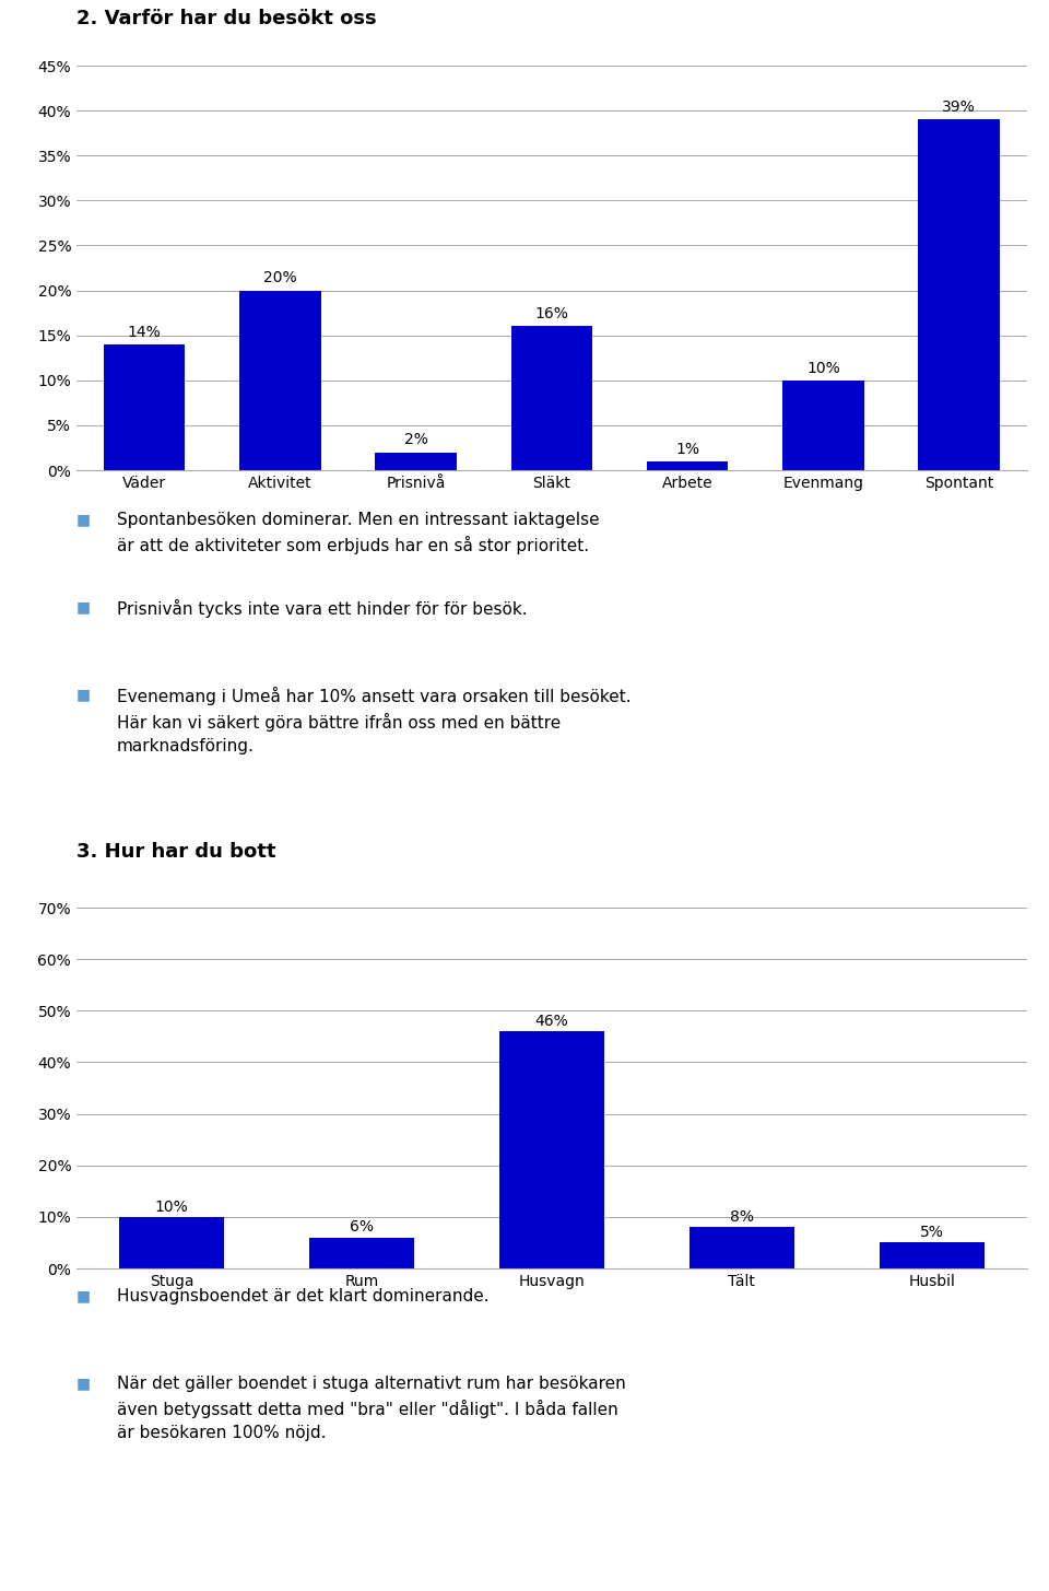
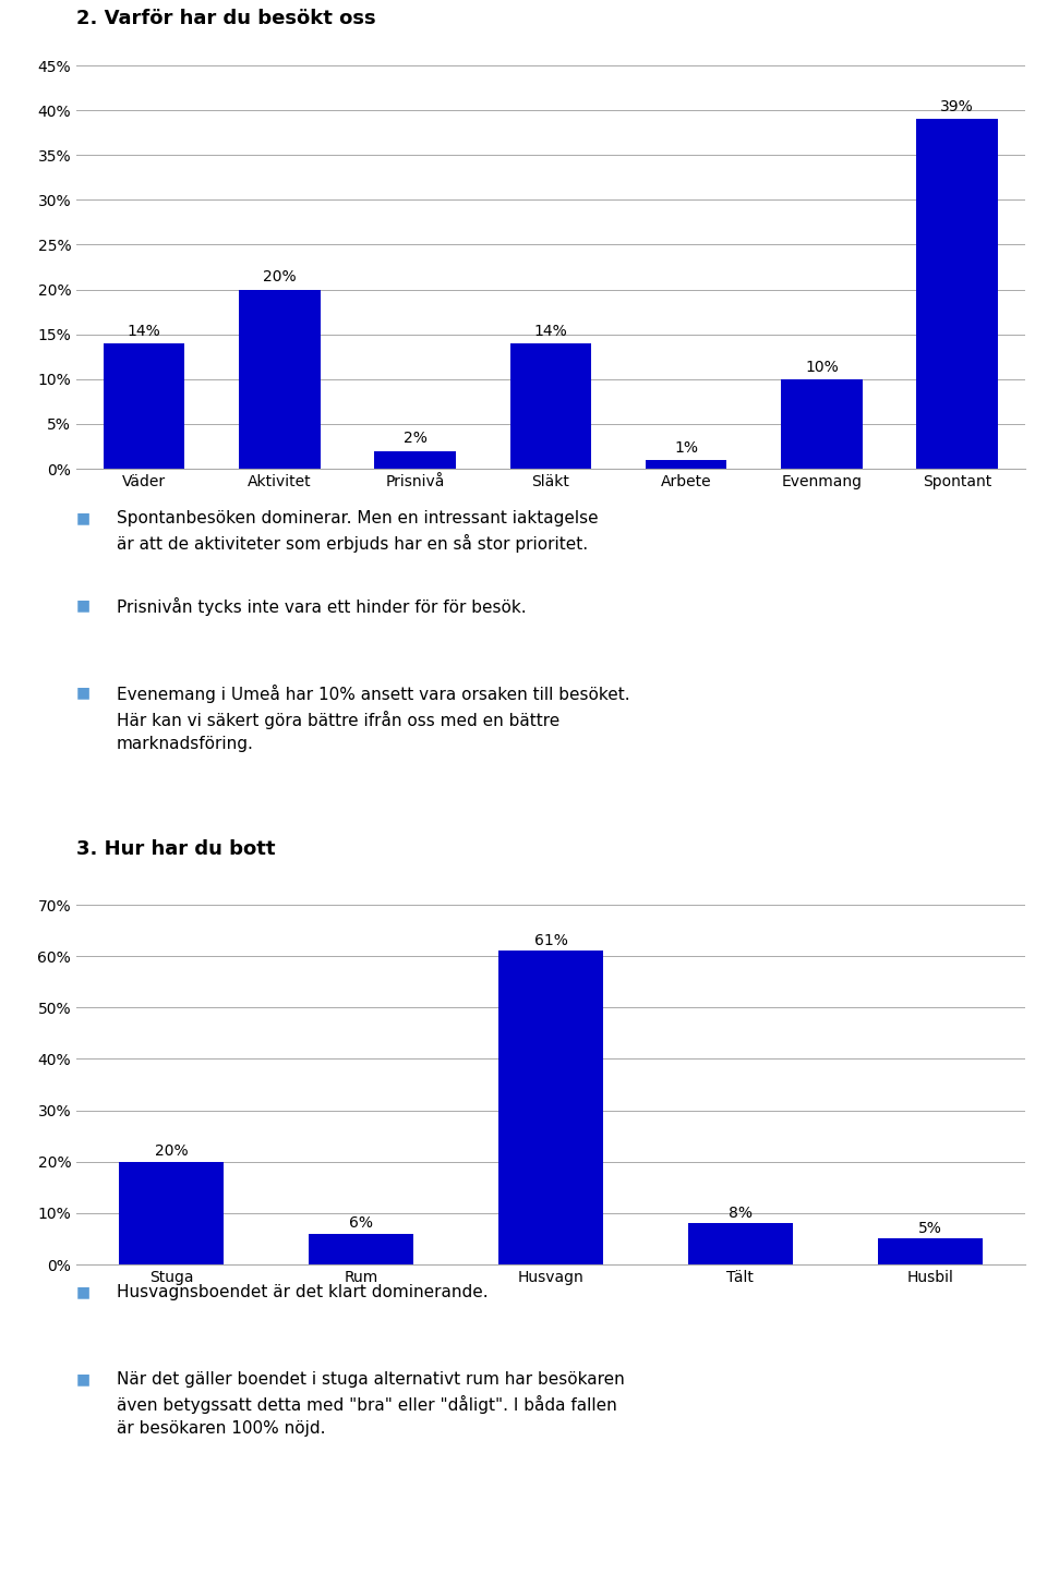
Släkt: 16% -> 14%
Stuga: 10% -> 20%
Husvagn: 46% -> 61%
